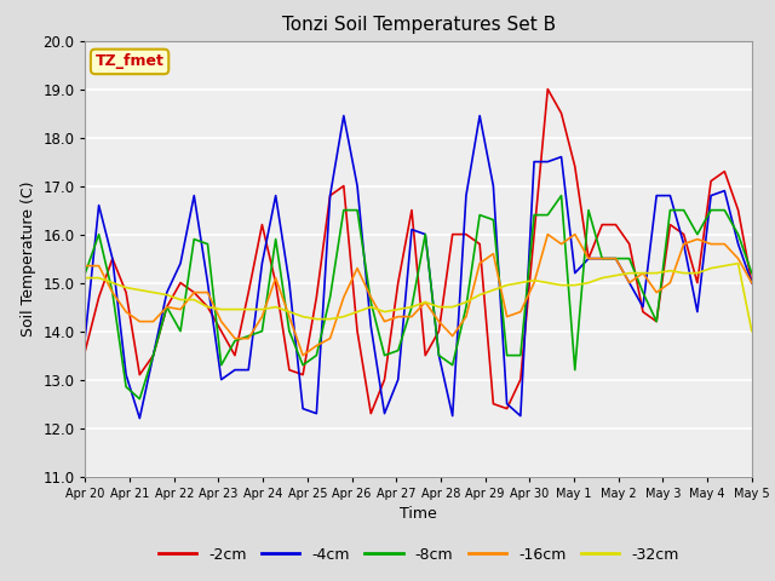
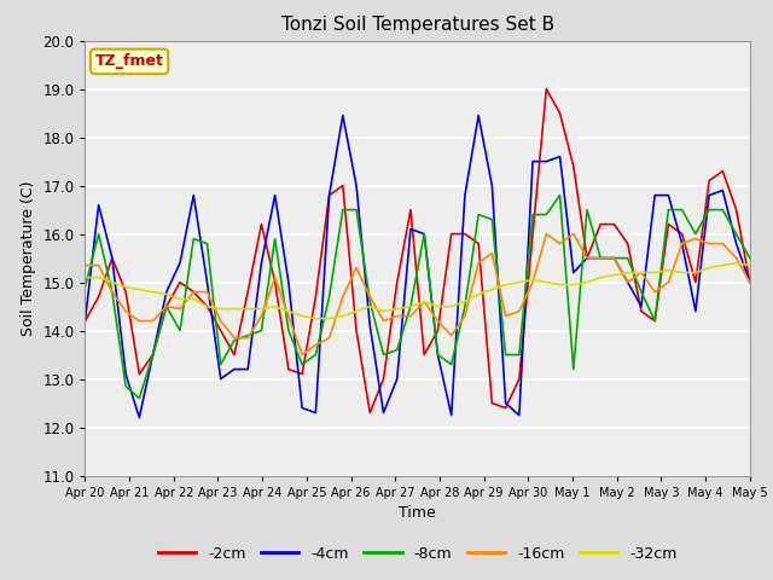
-2cm/Apr 20: 13.6 -> 14.2
-4cm/Apr 20: 13.90 -> 14.20
-8cm/Apr 20: 15.20 -> 14.90
-8cm/May 5: 15.20 -> 15.50
-32cm/May 5: 14.00 -> 15.35
